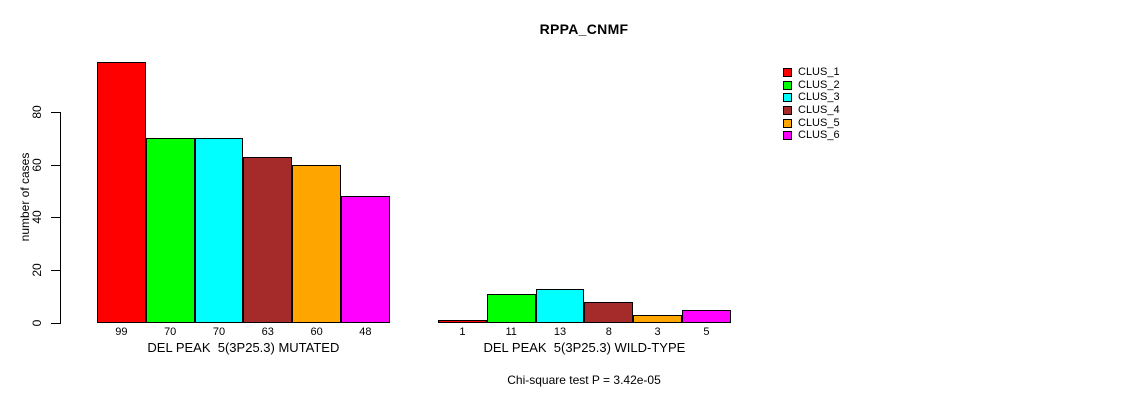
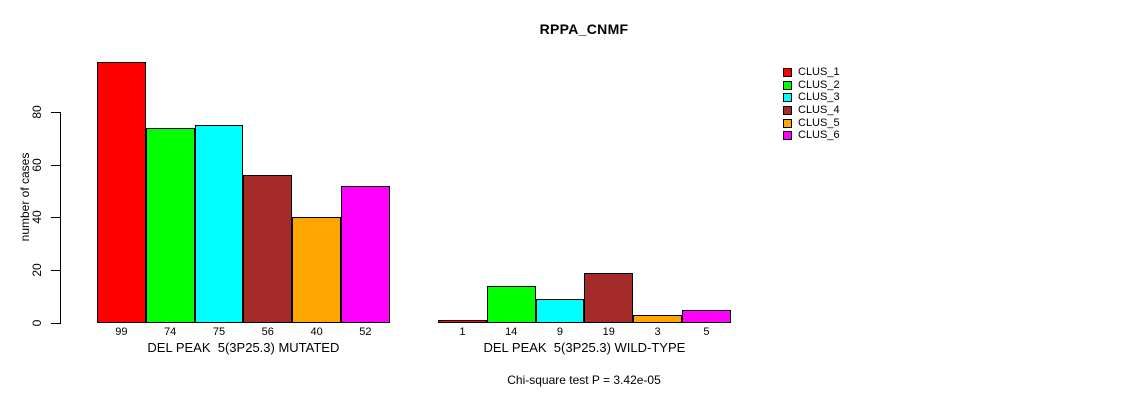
CLUS_2/DEL PEAK 5(3P25.3) MUTATED: 70 -> 74
CLUS_3/DEL PEAK 5(3P25.3) MUTATED: 70 -> 75
CLUS_4/DEL PEAK 5(3P25.3) MUTATED: 63 -> 56
CLUS_5/DEL PEAK 5(3P25.3) MUTATED: 60 -> 40
CLUS_6/DEL PEAK 5(3P25.3) MUTATED: 48 -> 52
CLUS_2/DEL PEAK 5(3P25.3) WILD-TYPE: 11 -> 14
CLUS_3/DEL PEAK 5(3P25.3) WILD-TYPE: 13 -> 9
CLUS_4/DEL PEAK 5(3P25.3) WILD-TYPE: 8 -> 19
